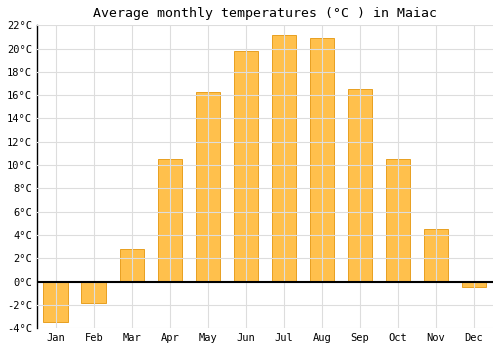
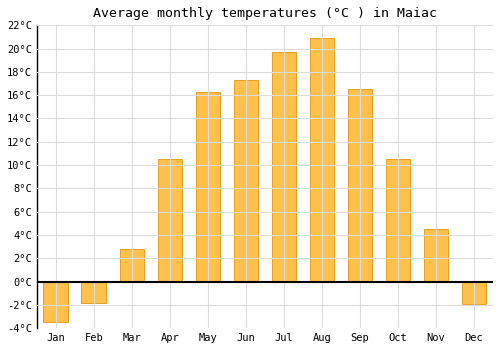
Jun: 19.8°C -> 17.3°C
Jul: 21.2°C -> 19.7°C
Dec: -0.5°C -> -1.9°C
